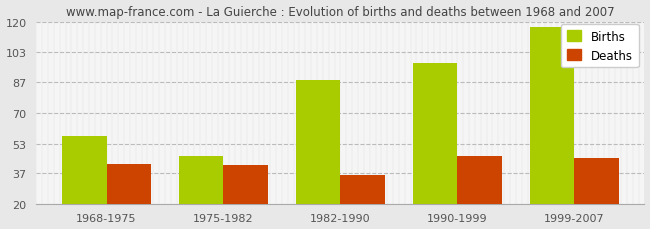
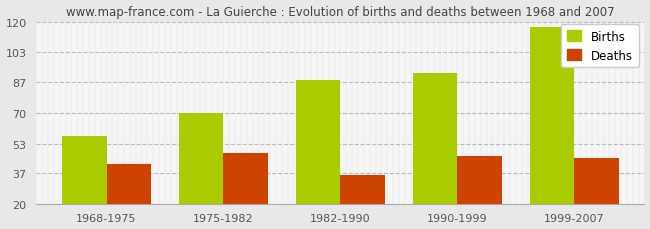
Births/1975-1982: 46 -> 70
Deaths/1975-1982: 41 -> 48
Births/1990-1999: 97 -> 92
